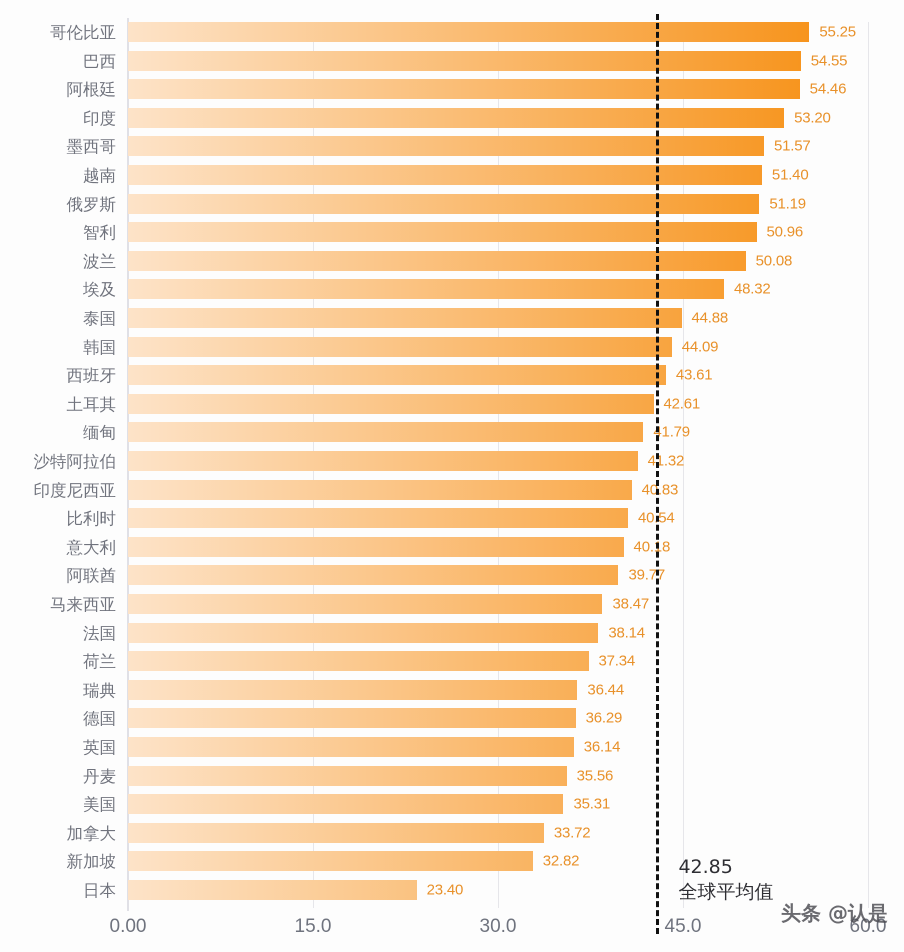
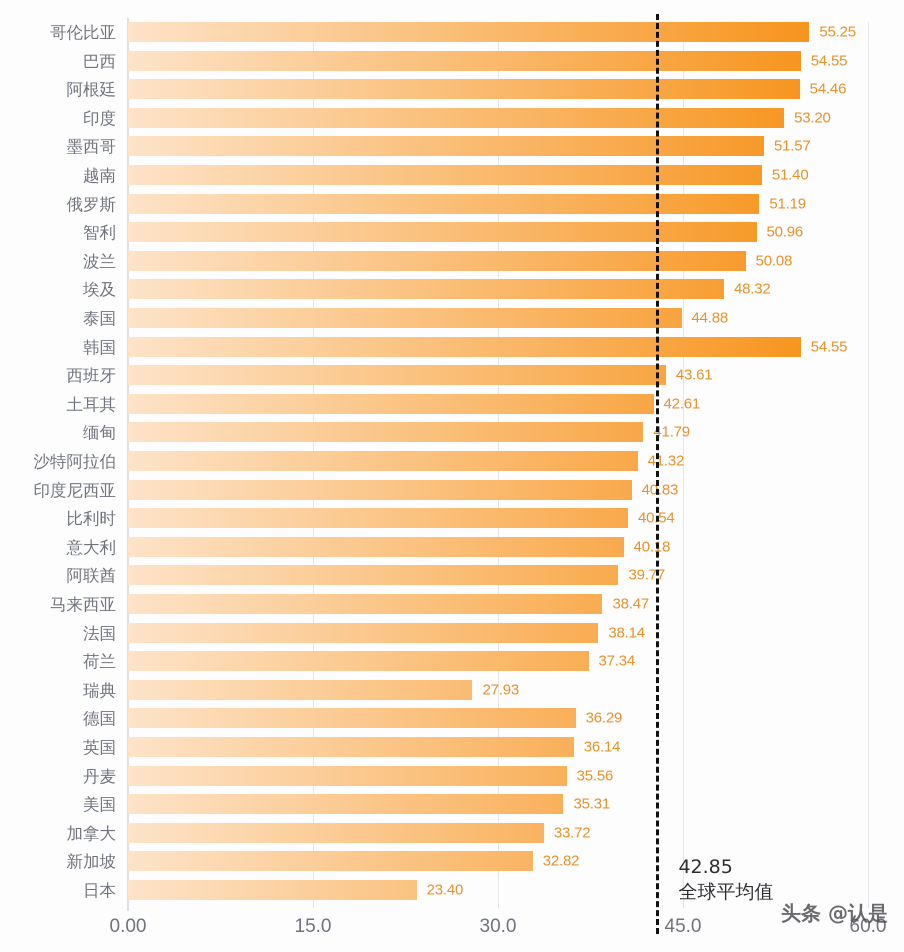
韩国: 44.09 -> 54.55
瑞典: 36.44 -> 27.93
